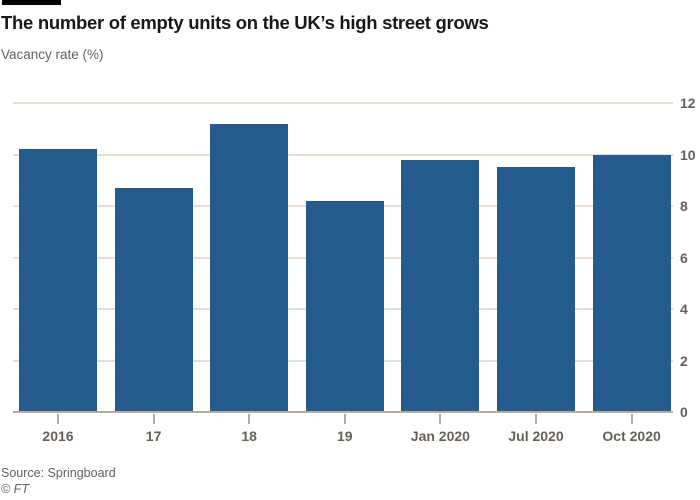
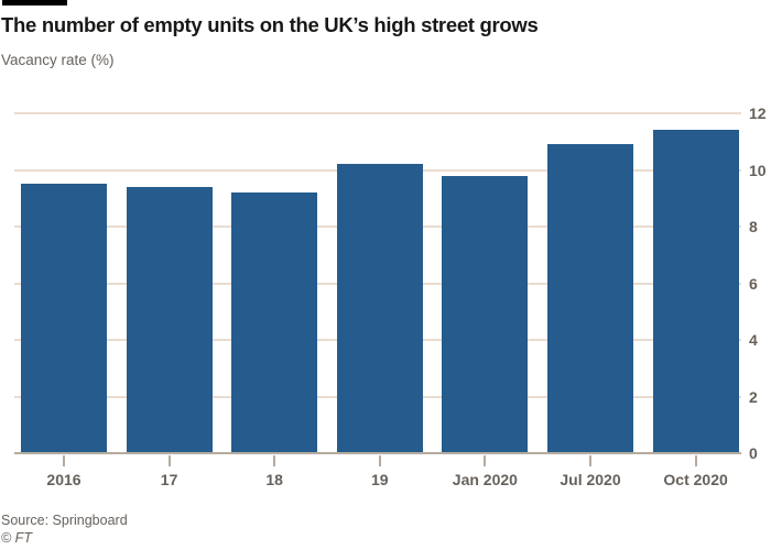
2016: 10.2 -> 9.5
17: 8.7 -> 9.4
18: 11.2 -> 9.2
19: 8.2 -> 10.2
Jul 2020: 9.5 -> 10.9
Oct 2020: 10.0 -> 11.4
